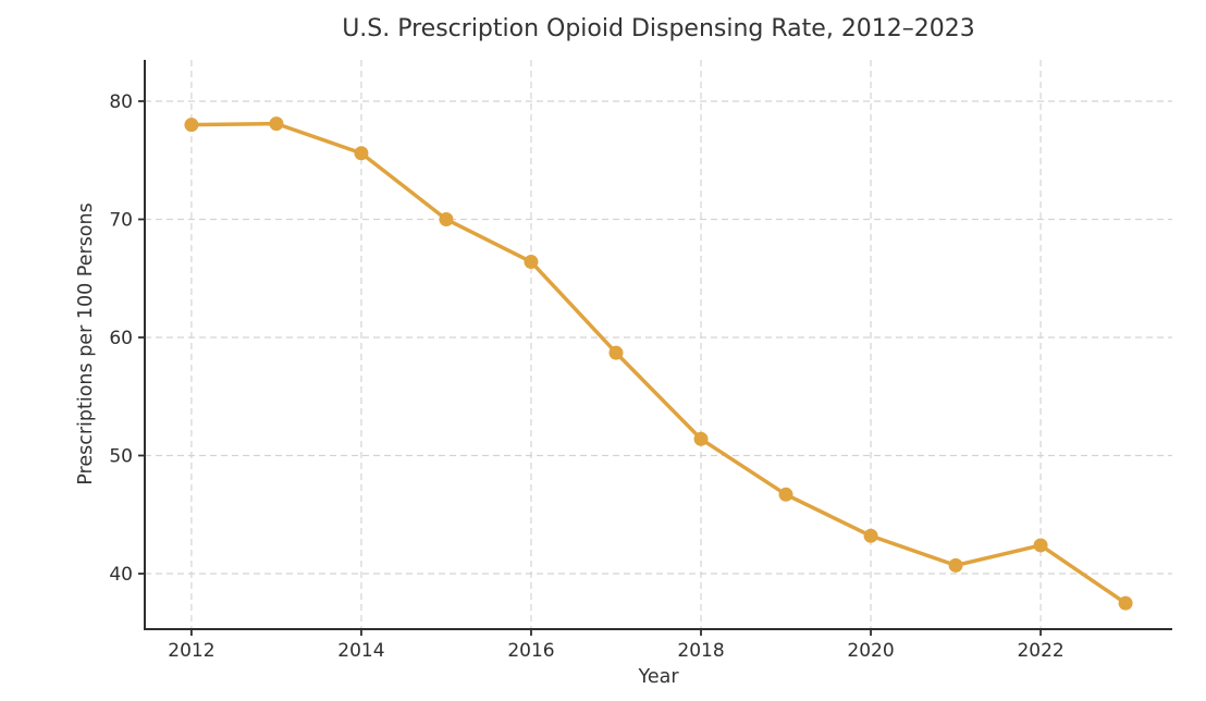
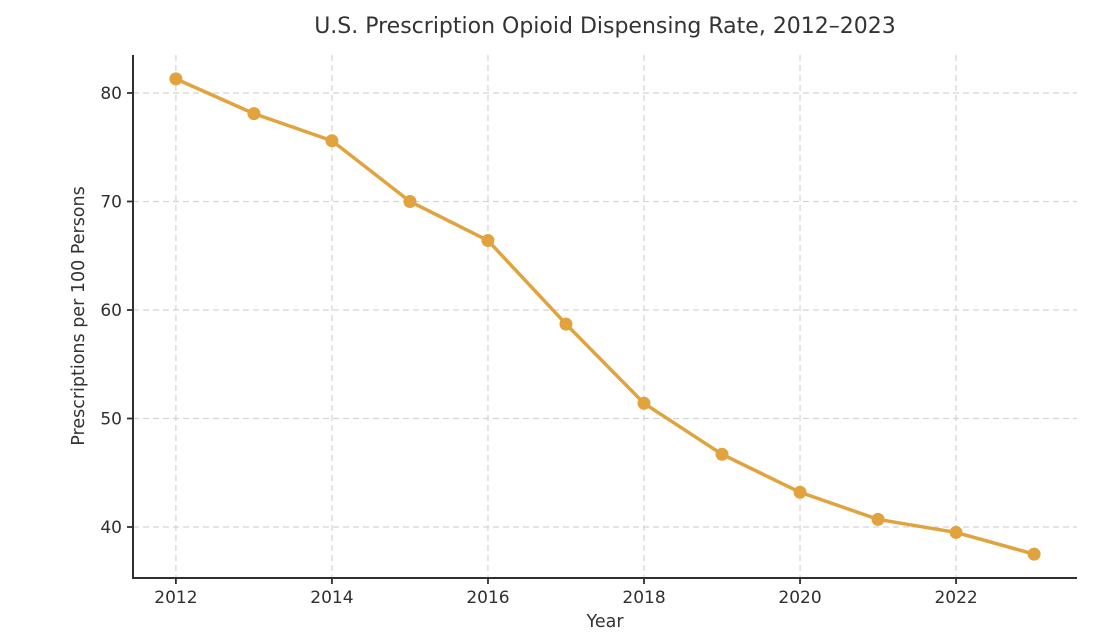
2012: 78.0 -> 81.3
2022: 42.4 -> 39.5
